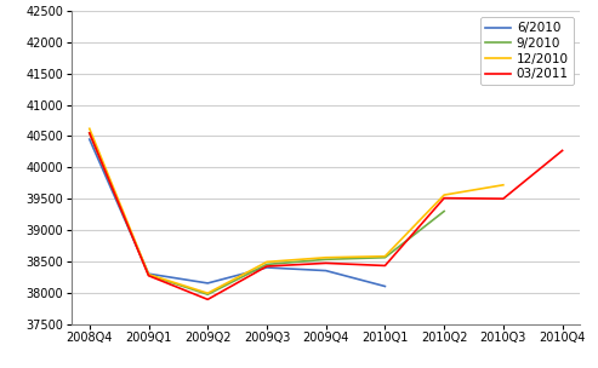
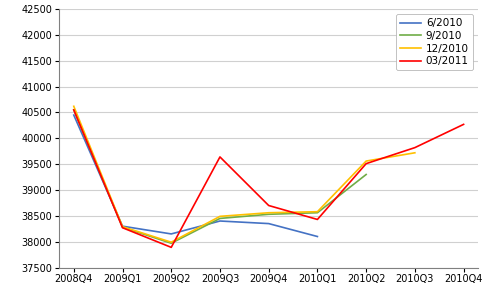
03/2011/2009Q3: 38420 -> 39640
03/2011/2009Q4: 38470 -> 38700
03/2011/2010Q3: 39500 -> 39820
